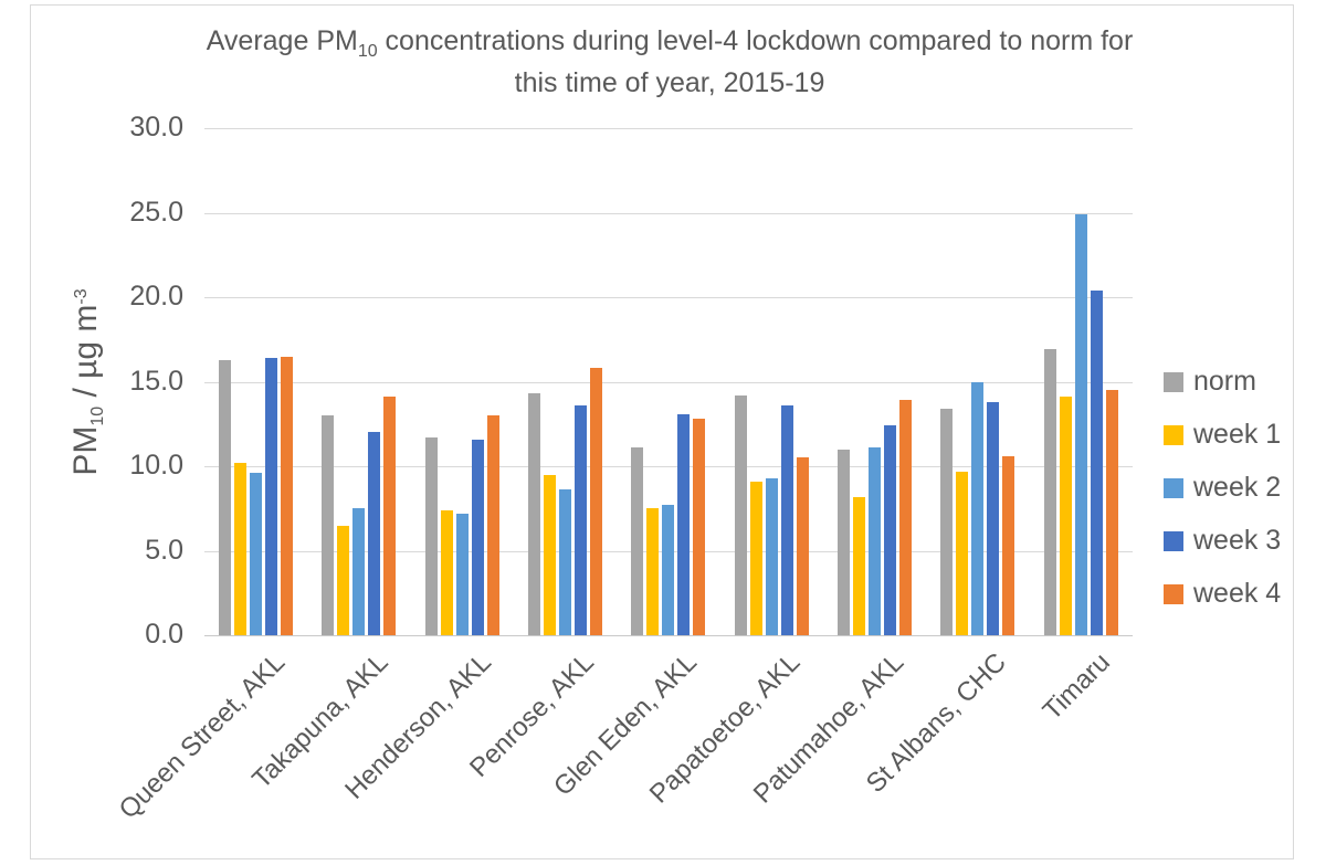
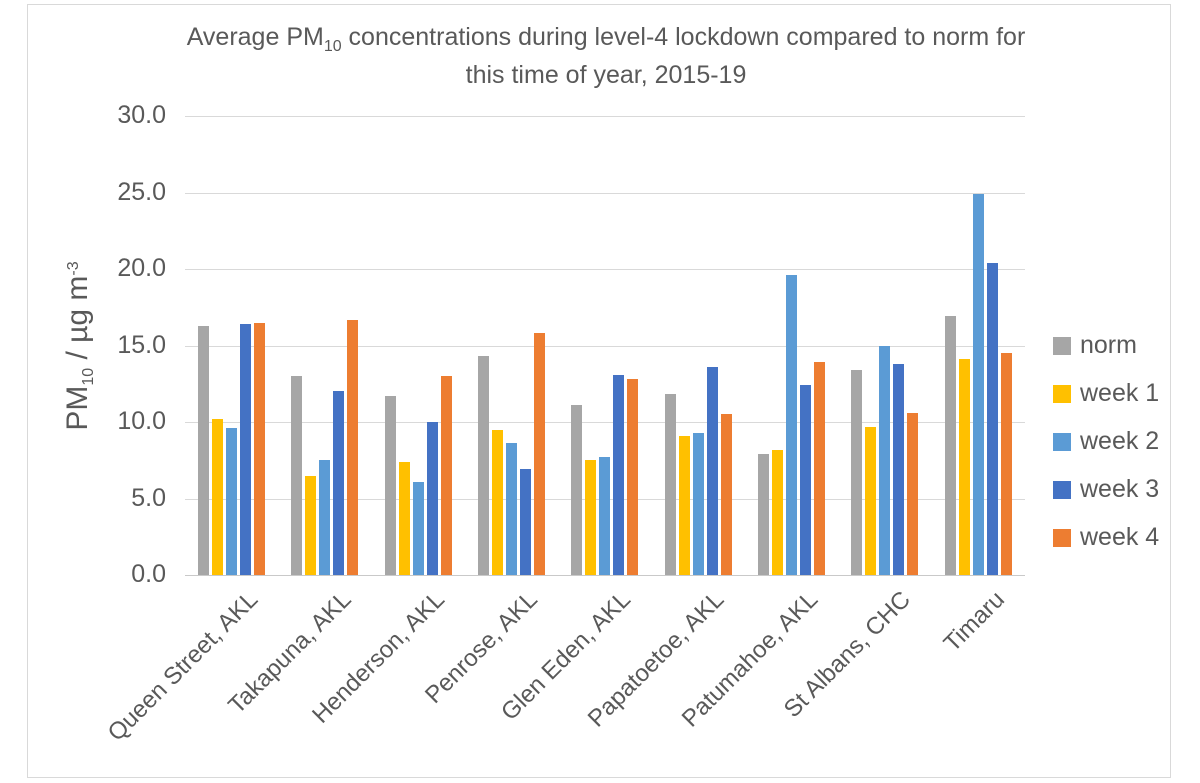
week 4/Takapuna, AKL: 14.1 -> 16.7
week 2/Henderson, AKL: 7.2 -> 6.1
week 3/Henderson, AKL: 11.6 -> 10.0
week 3/Penrose, AKL: 13.6 -> 6.9
norm/Papatoetoe, AKL: 14.2 -> 11.8
norm/Patumahoe, AKL: 11.0 -> 7.9
week 2/Patumahoe, AKL: 11.1 -> 19.6
